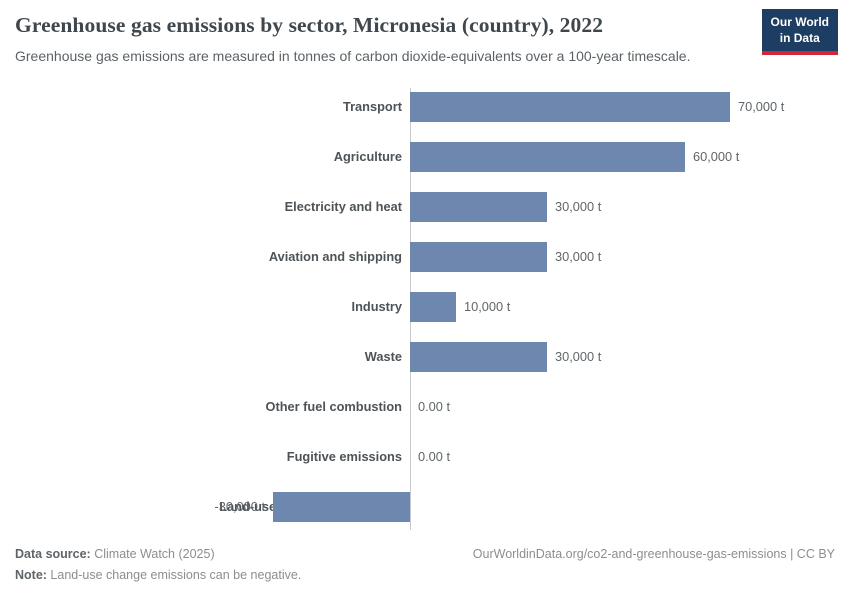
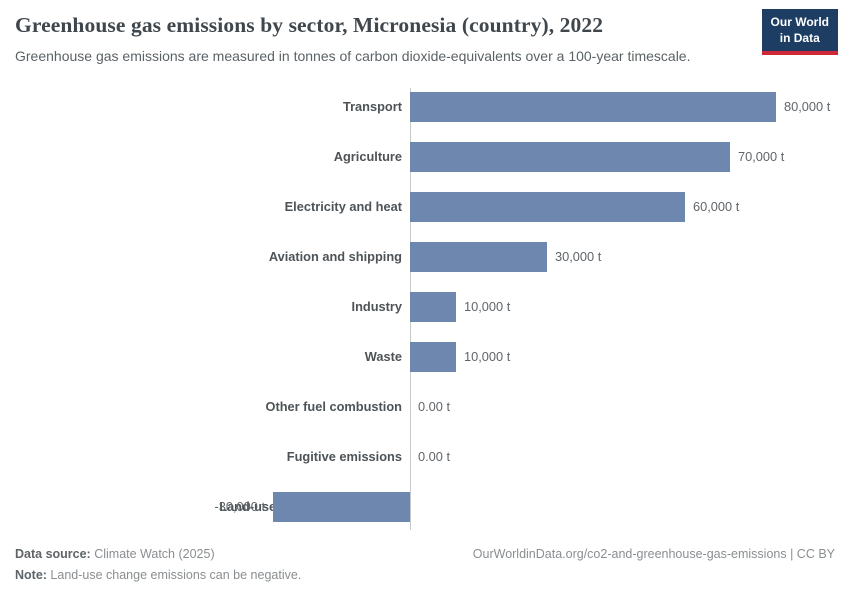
Transport: 70,000 -> 80,000
Agriculture: 60,000 -> 70,000
Electricity and heat: 30,000 -> 60,000
Waste: 30,000 -> 10,000
